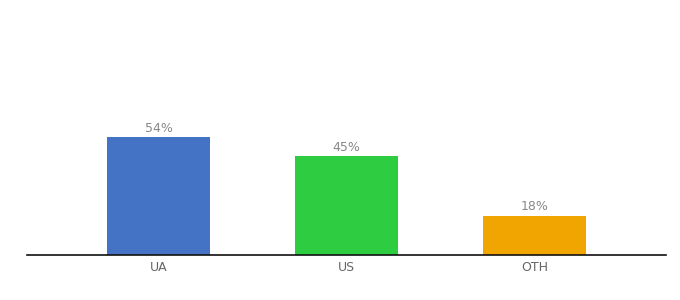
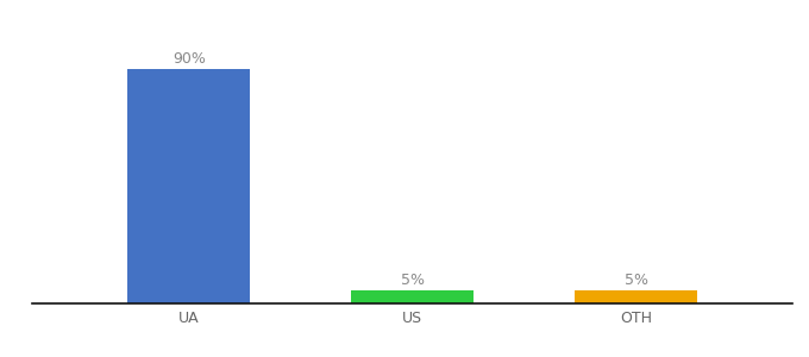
UA: 54% -> 90%
US: 45% -> 5%
OTH: 18% -> 5%
